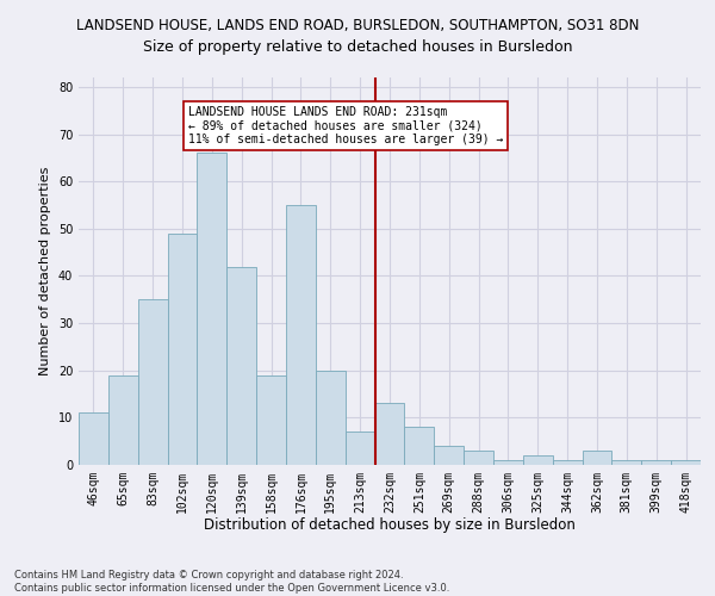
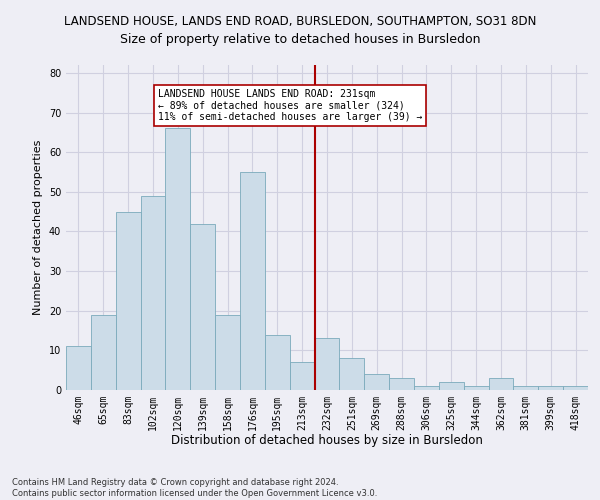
83sqm: 35 -> 45
195sqm: 20 -> 14
